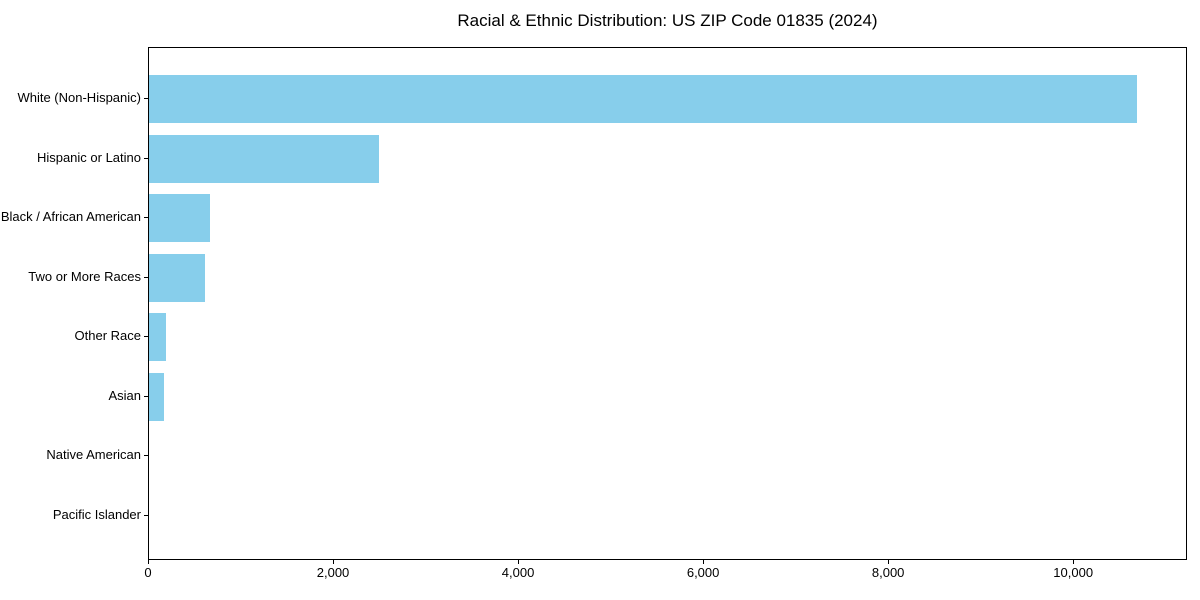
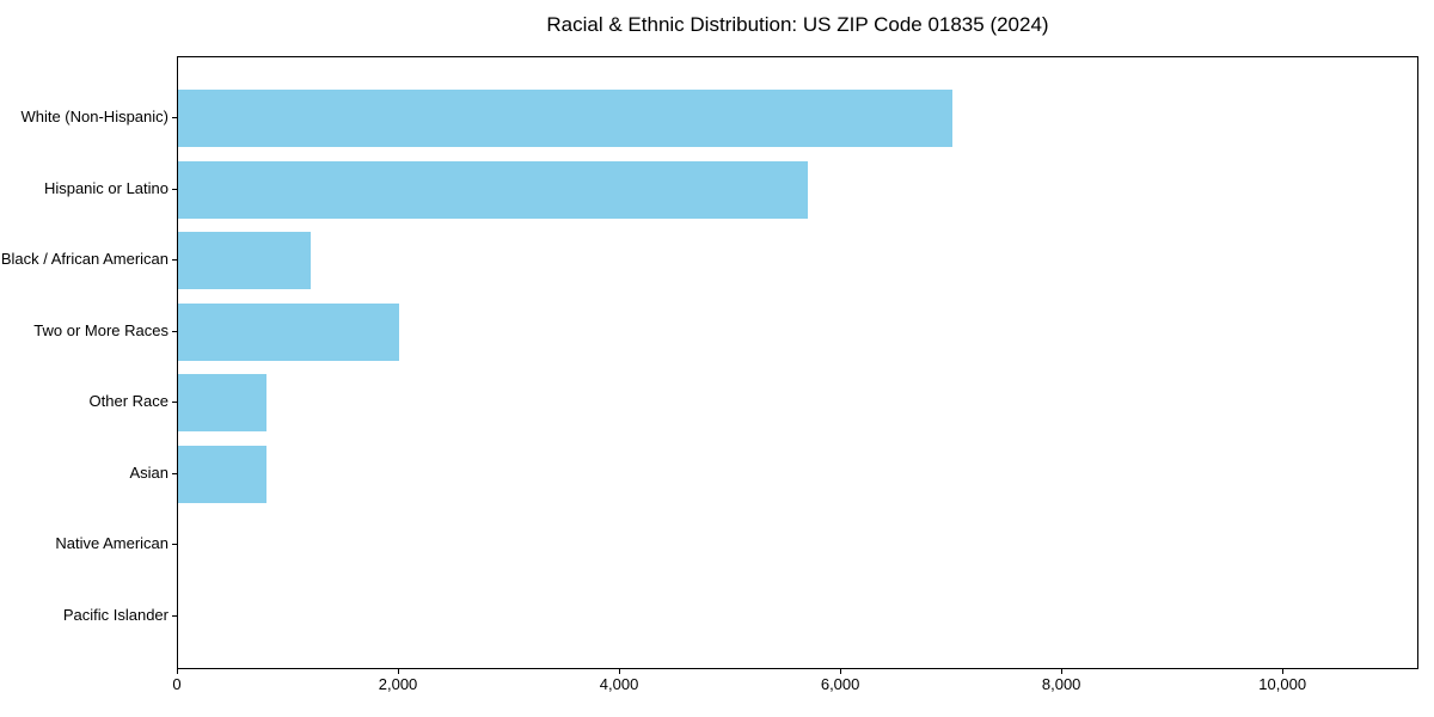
White (Non-Hispanic): 10700 -> 7000
Hispanic or Latino: 2500 -> 5700
Black / African American: 700 -> 1200
Two or More Races: 600 -> 2000
Other Race: 200 -> 800
Asian: 200 -> 800
